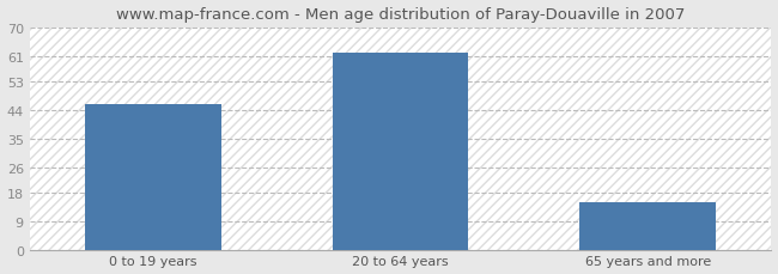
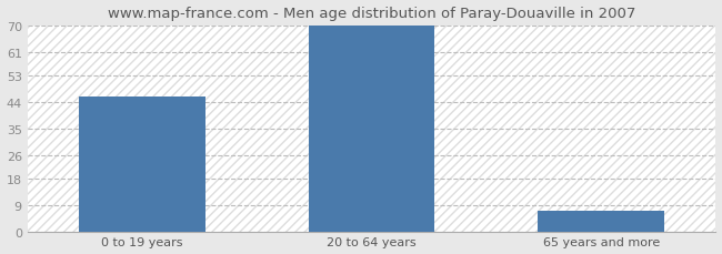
20 to 64 years: 62 -> 70
65 years and more: 15 -> 7
